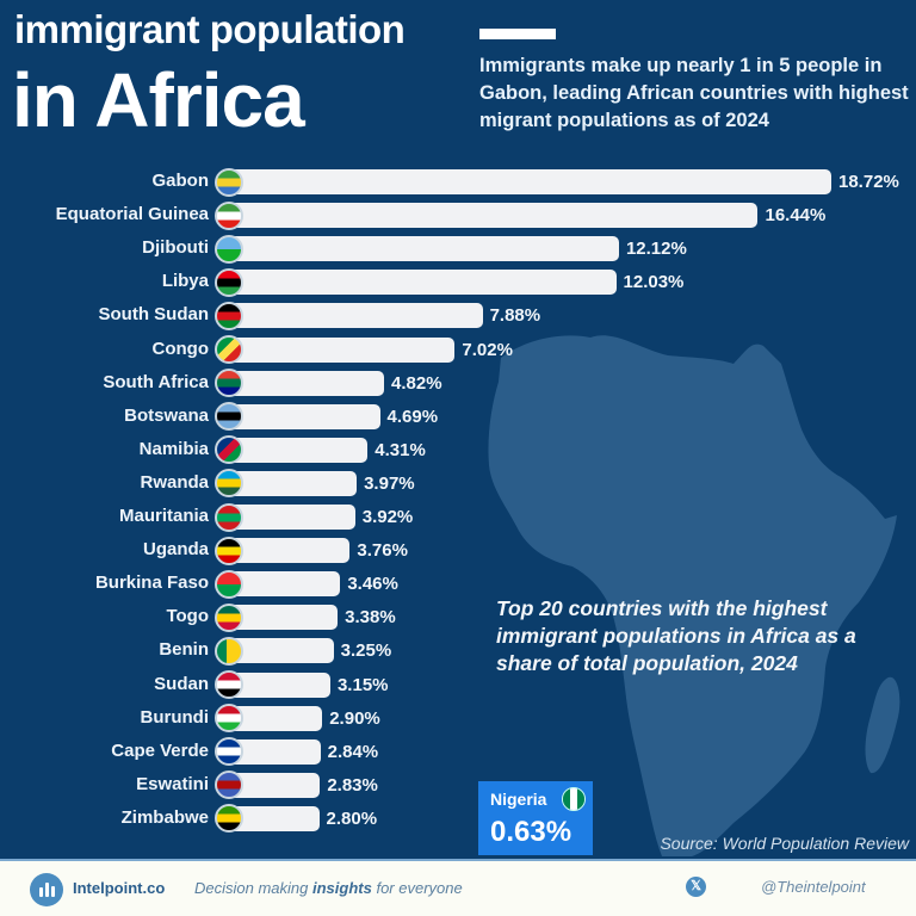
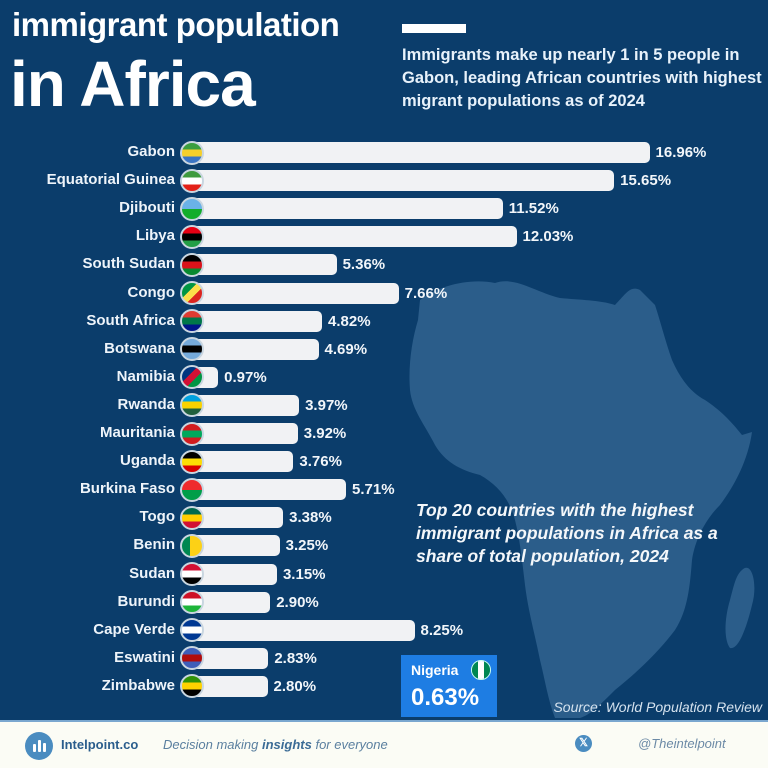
Gabon: 18.72% -> 16.96%
Equatorial Guinea: 16.44% -> 15.65%
Djibouti: 12.12% -> 11.52%
South Sudan: 7.88% -> 5.36%
Congo: 7.02% -> 7.66%
Namibia: 4.31% -> 0.97%
Burkina Faso: 3.46% -> 5.71%
Cape Verde: 2.84% -> 8.25%
